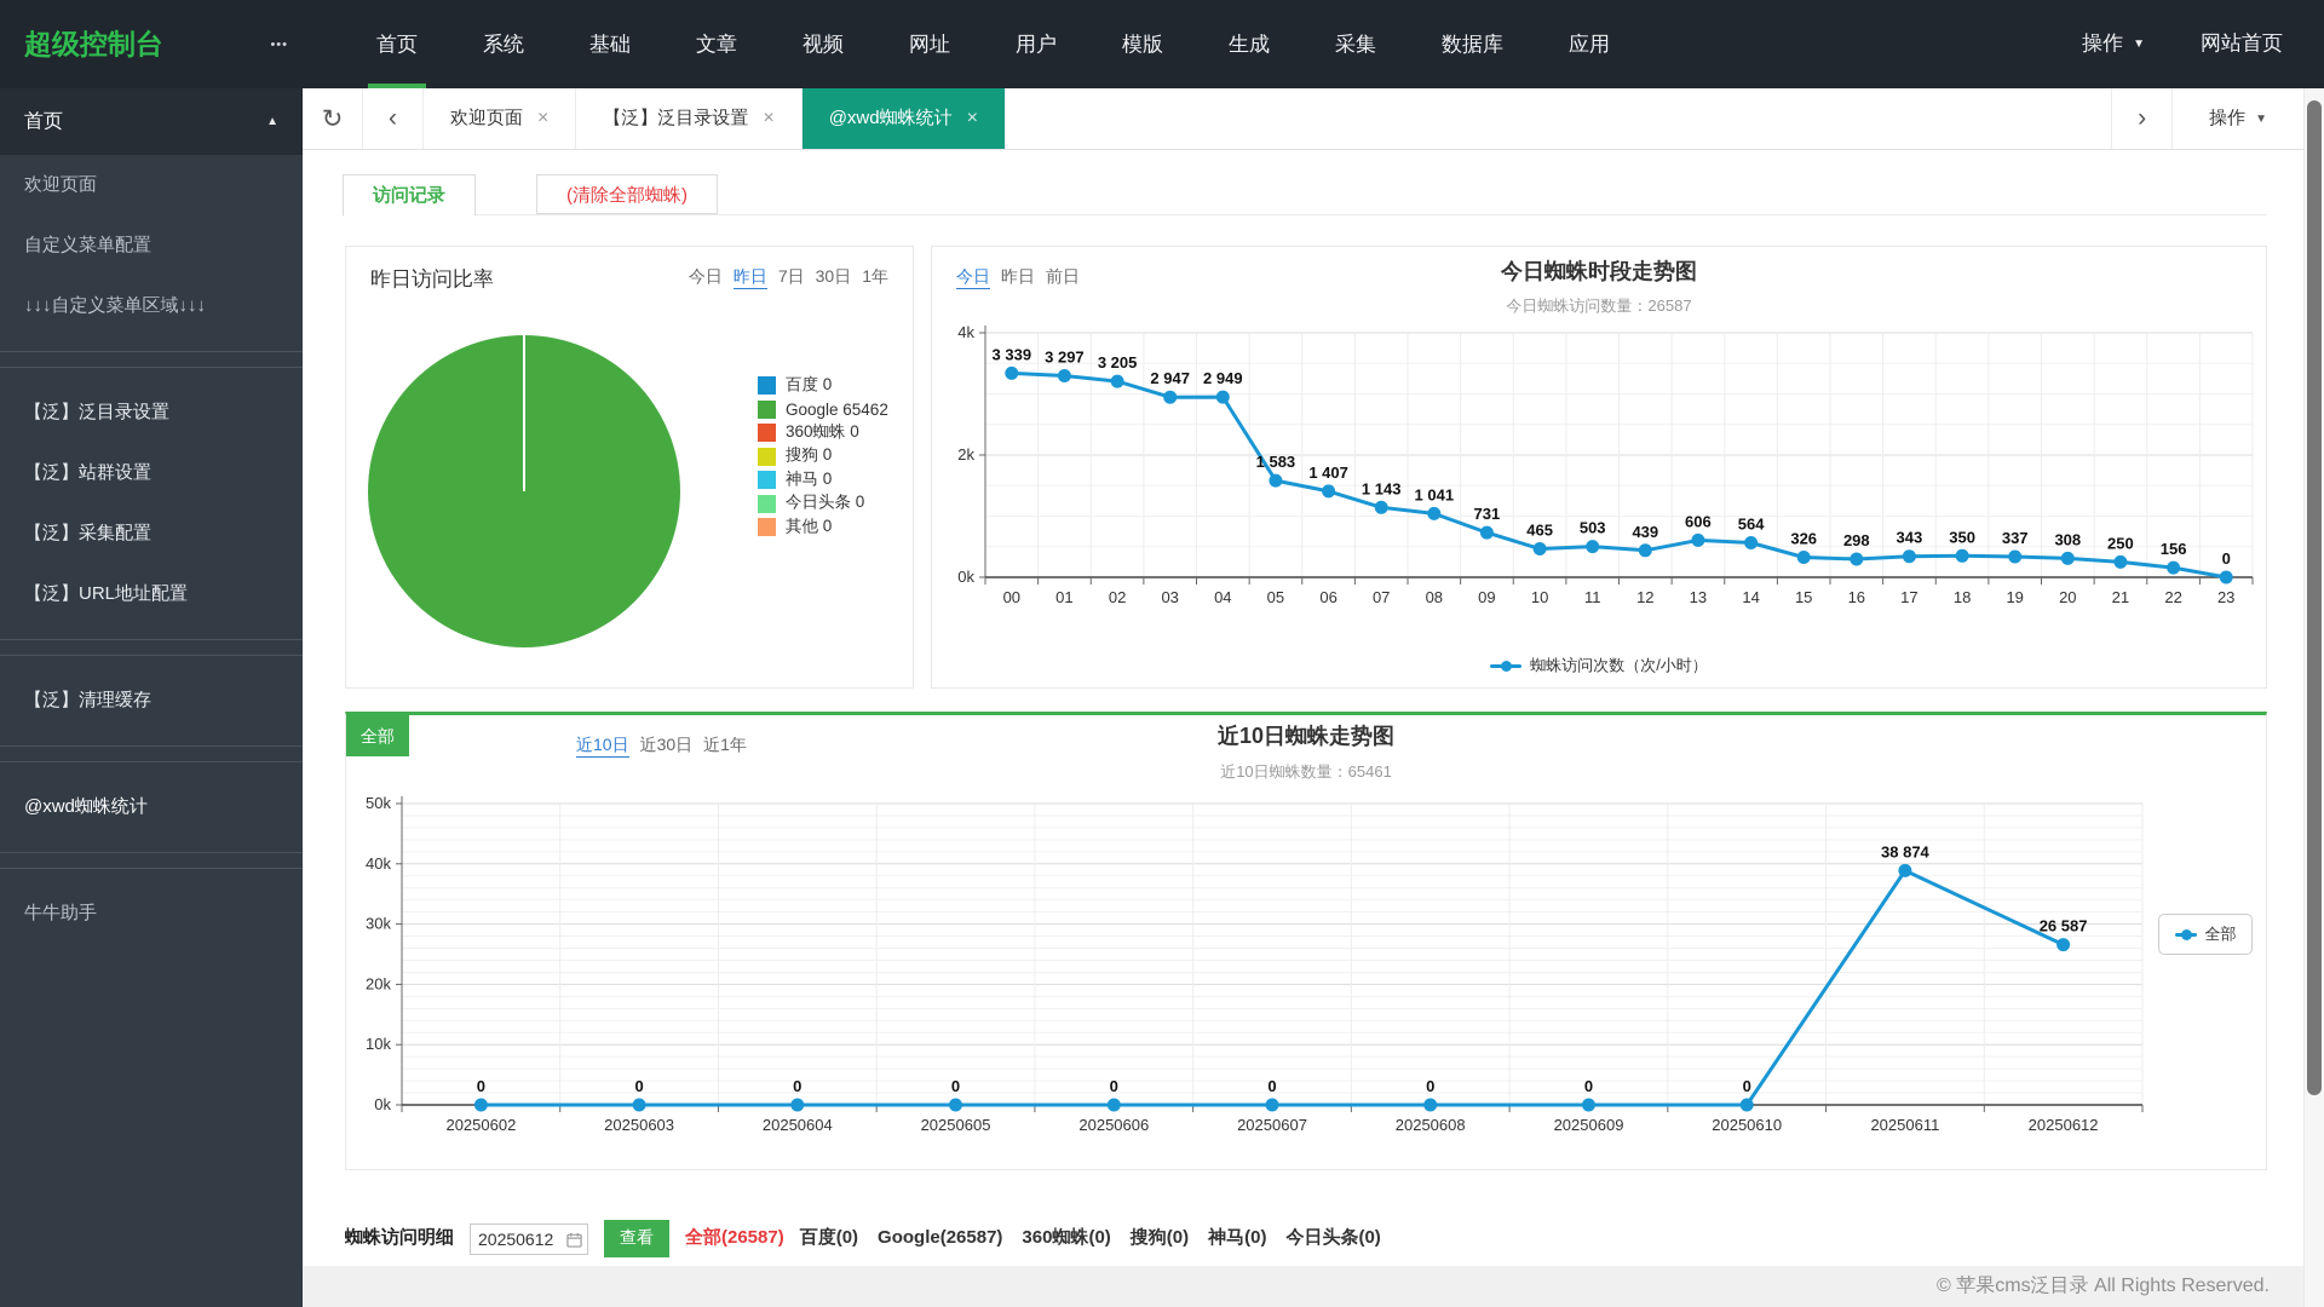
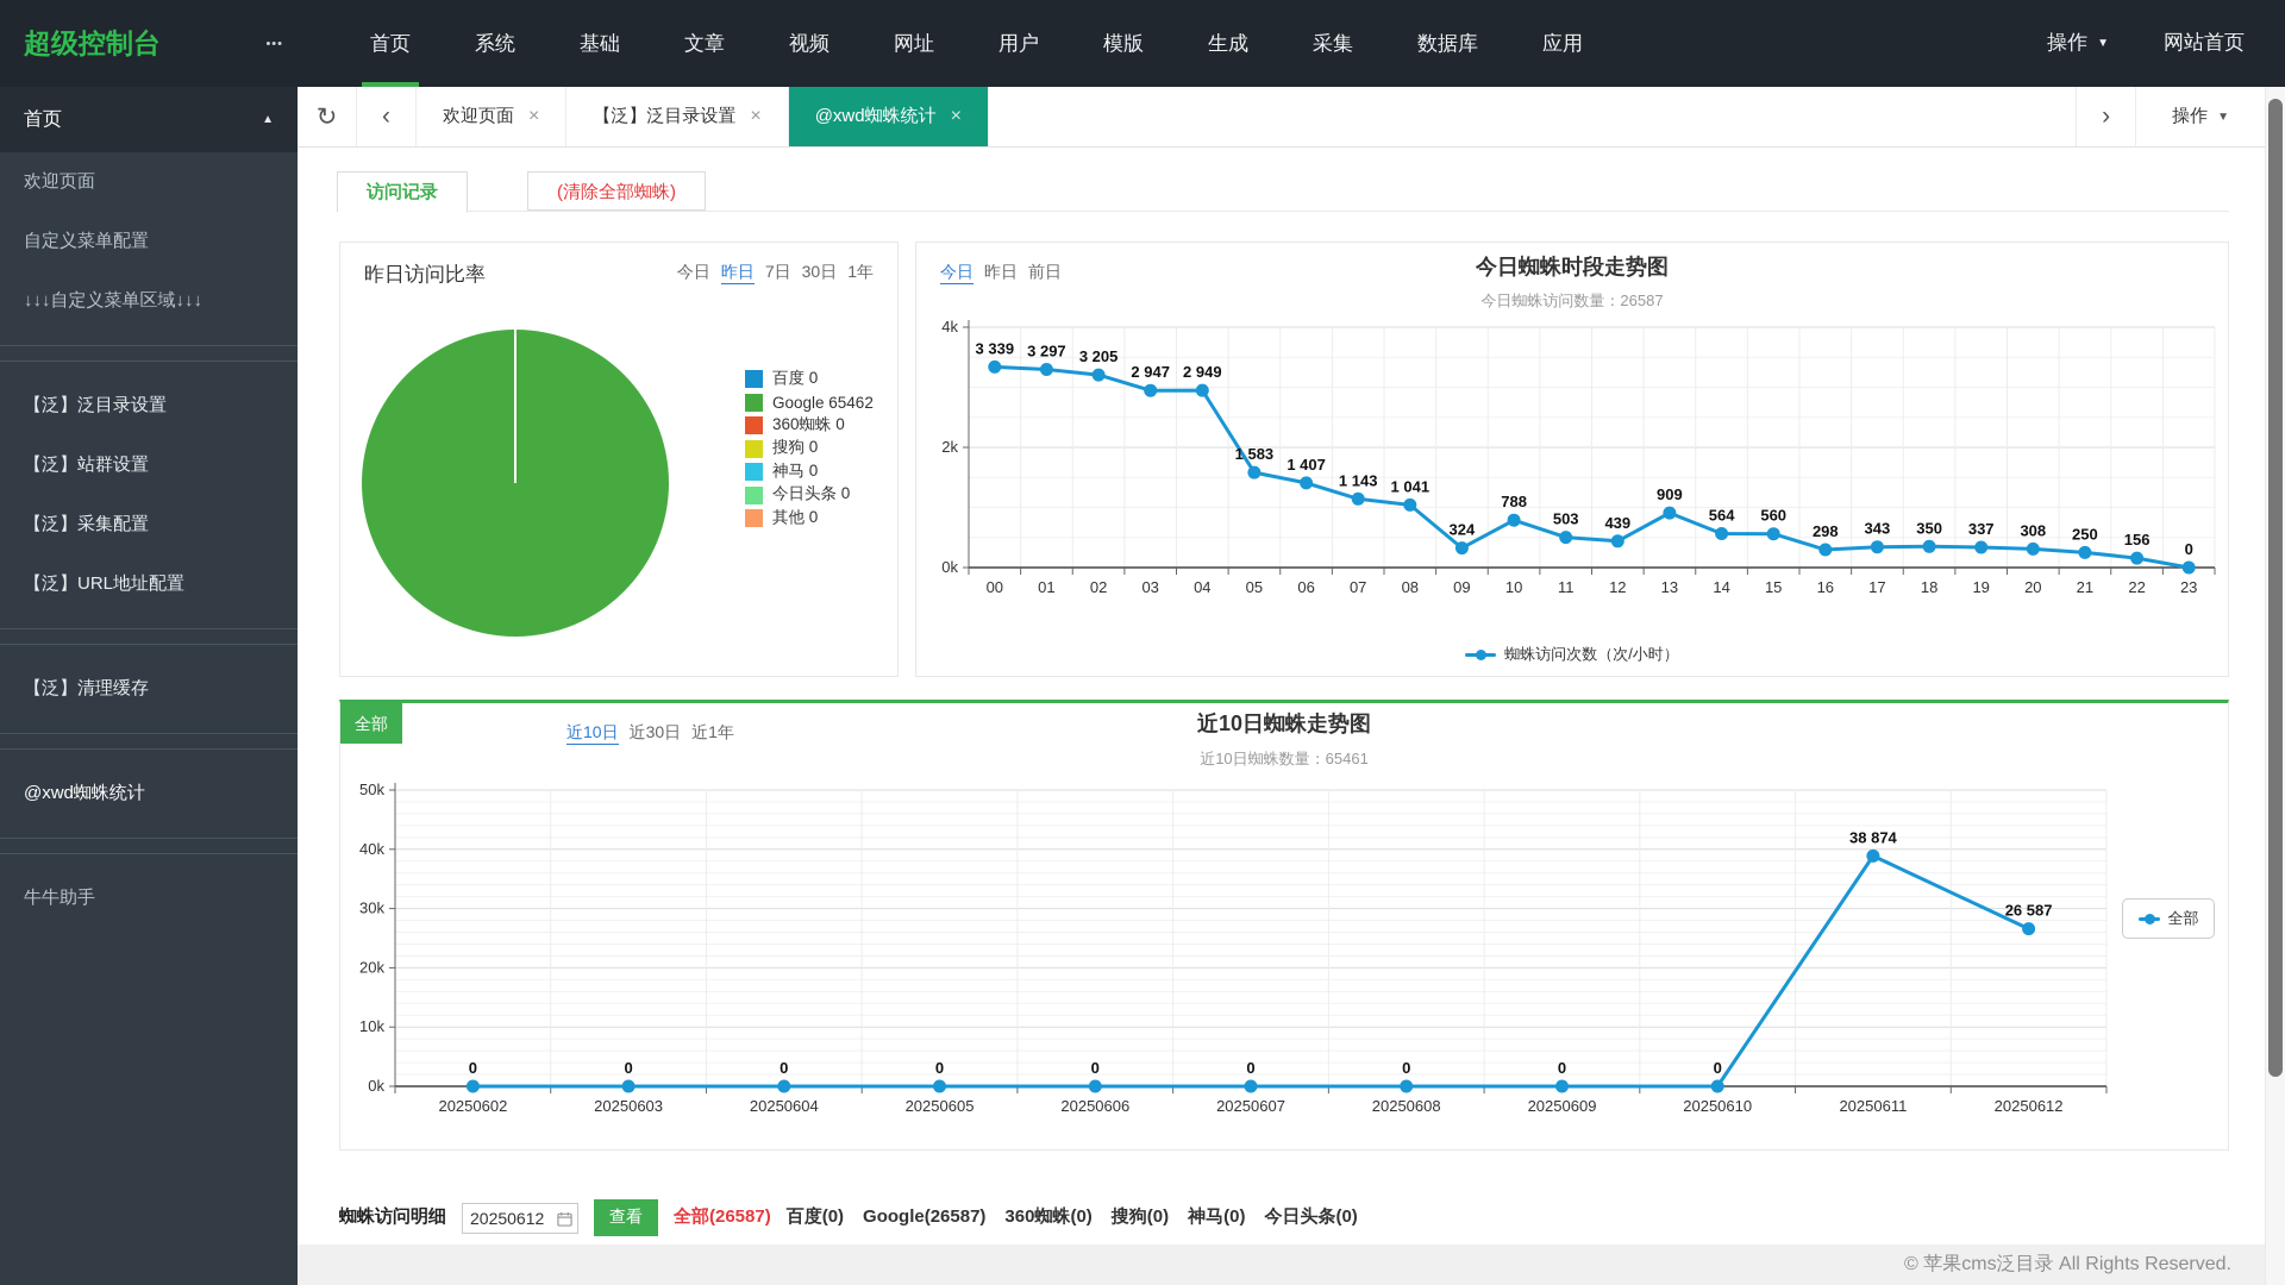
今日蜘蛛时段走势图/09: 731 -> 324
今日蜘蛛时段走势图/10: 465 -> 788
今日蜘蛛时段走势图/13: 606 -> 909
今日蜘蛛时段走势图/15: 326 -> 560
